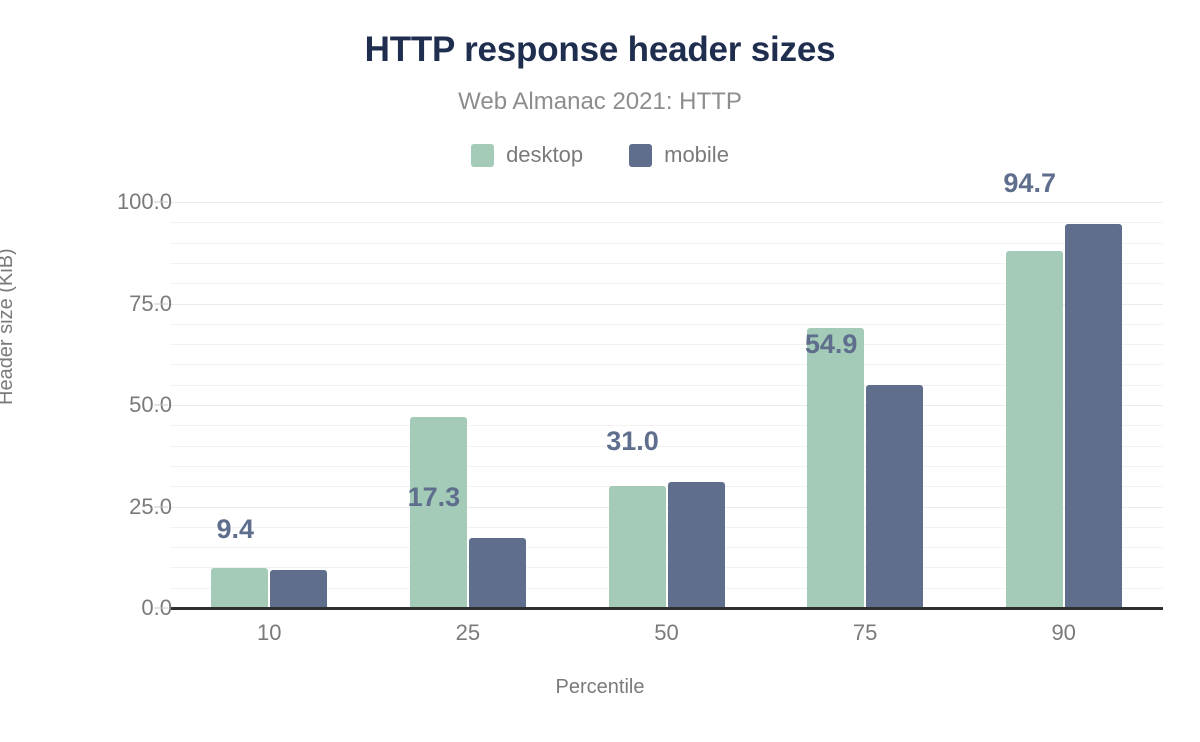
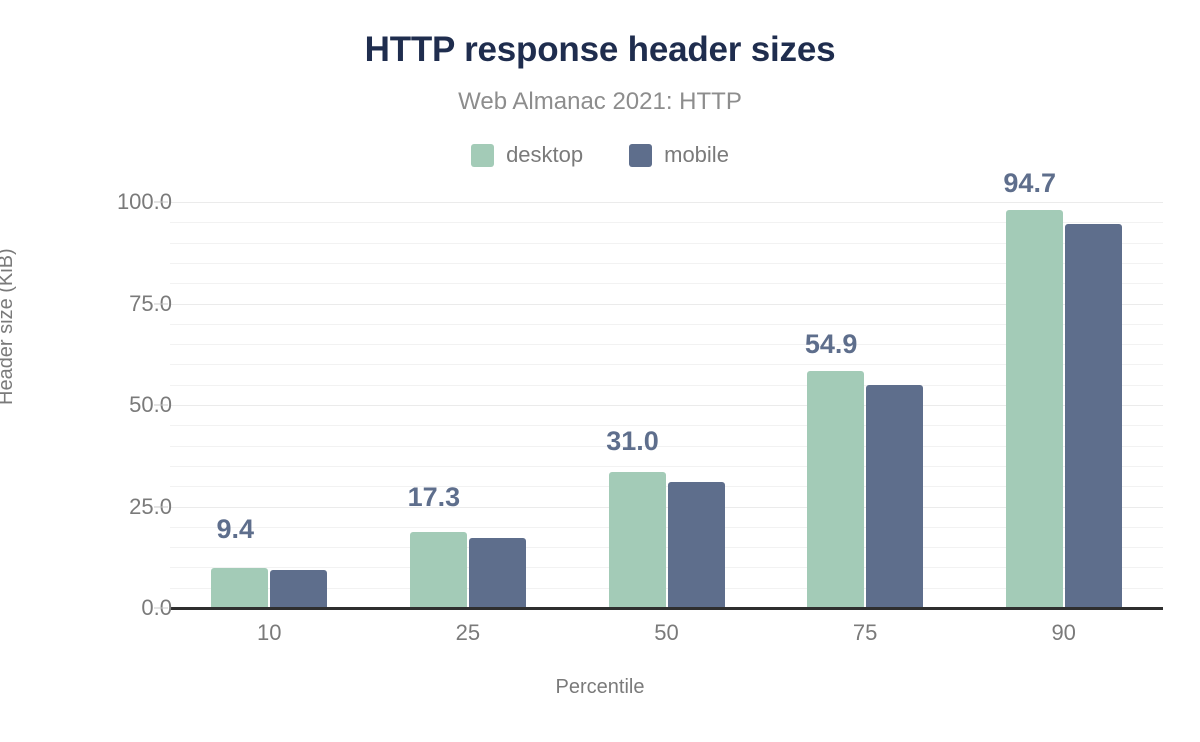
desktop/25: 47 -> 19
desktop/50: 30 -> 34
desktop/75: 69 -> 58
desktop/90: 88 -> 98
